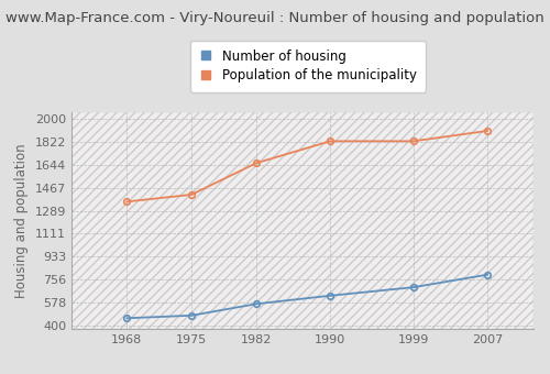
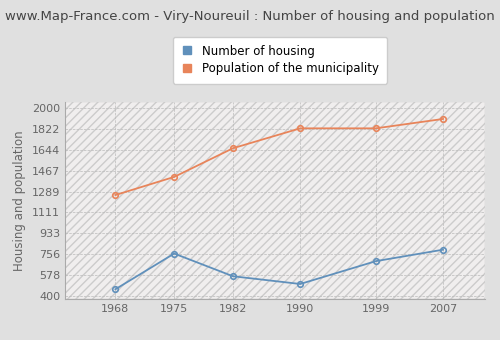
Population of the municipality/1968: 1360 -> 1260
Number of housing/1975: 480 -> 760
Number of housing/1990: 630 -> 500
